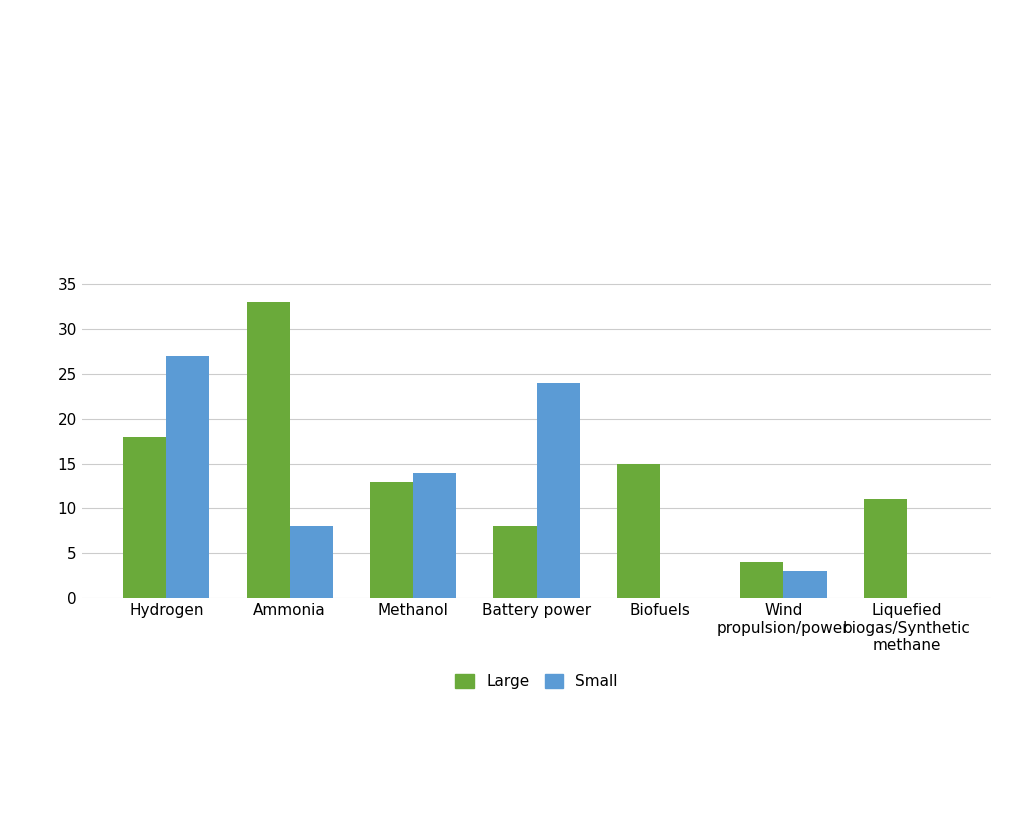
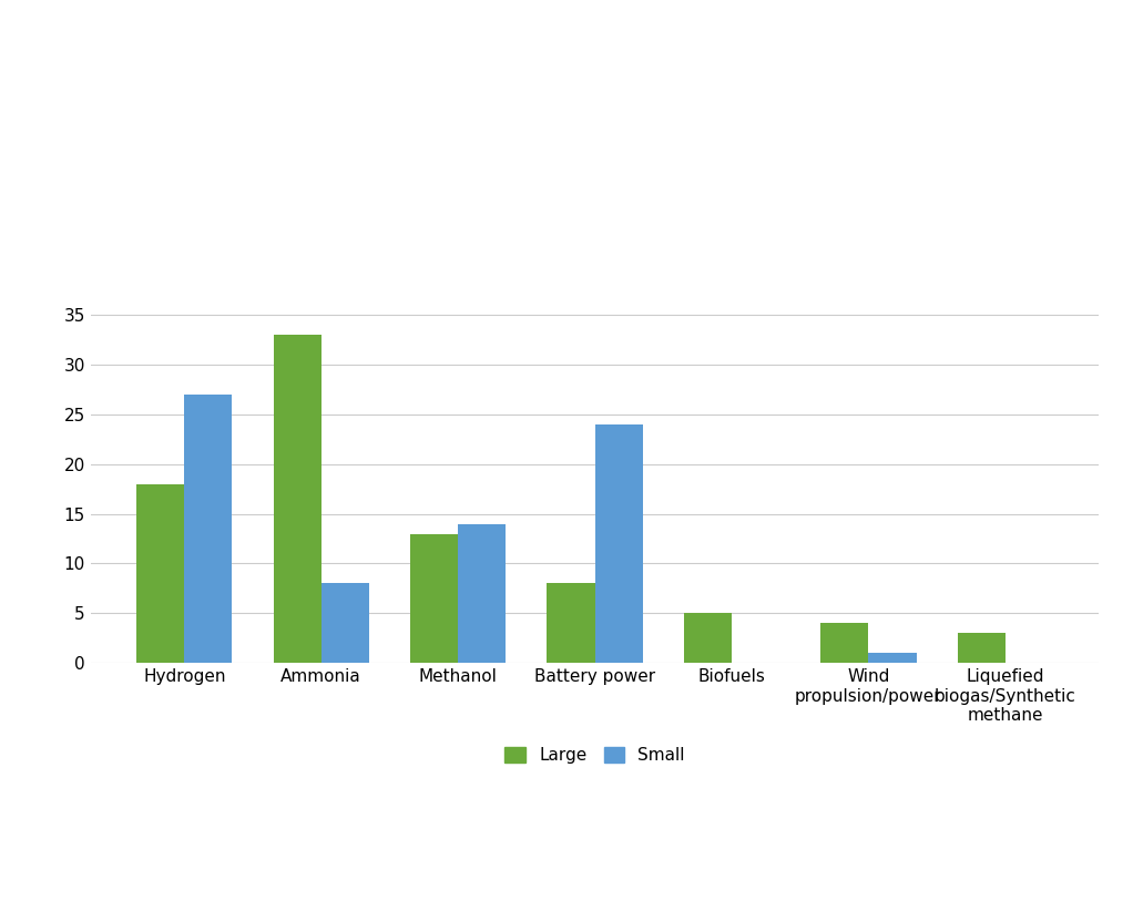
Large/Biofuels: 15 -> 5
Small/Wind propulsion/power: 3 -> 1
Large/Liquefied biogas/Synthetic methane: 11 -> 3
